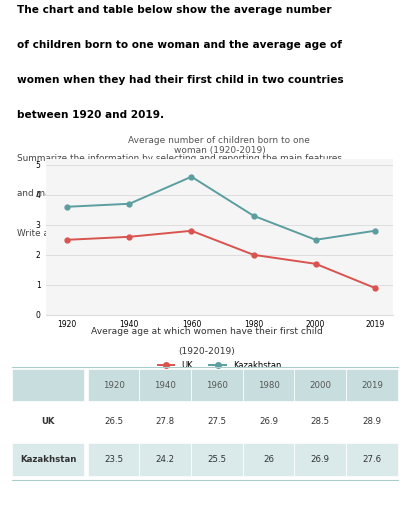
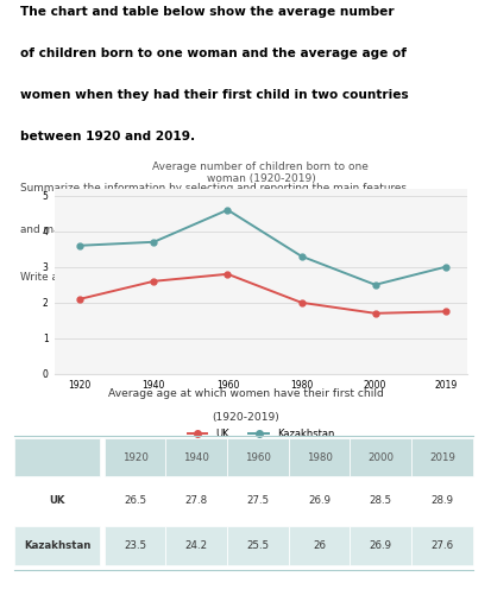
UK/1920: 2.50 -> 2.10
UK/2019: 0.90 -> 1.75
Kazakhstan/2019: 2.8 -> 3.0
